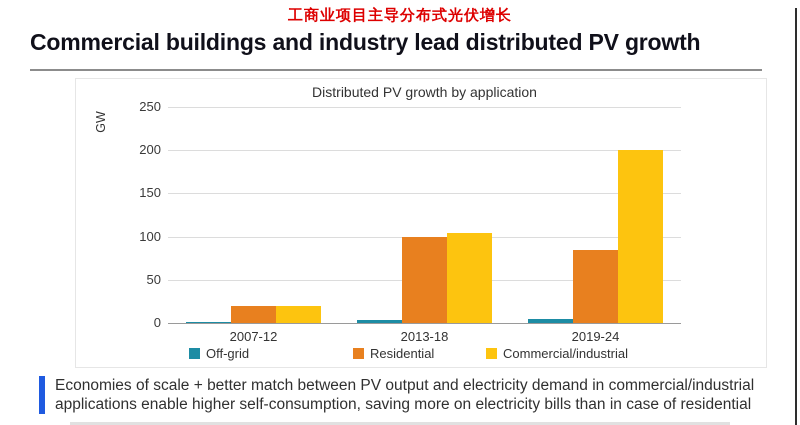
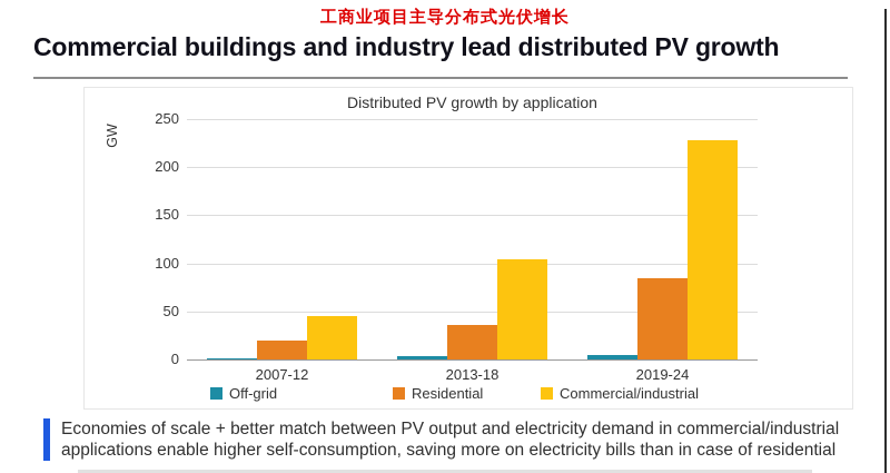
Commercial/industrial/2007-12: 20 -> 40
Residential/2013-18: 100 -> 40
Commercial/industrial/2019-24: 200 -> 230
